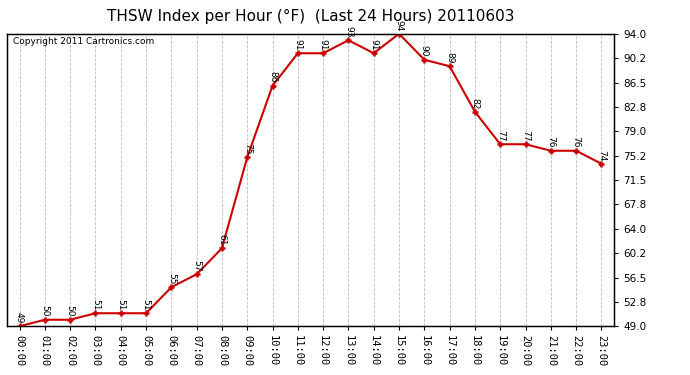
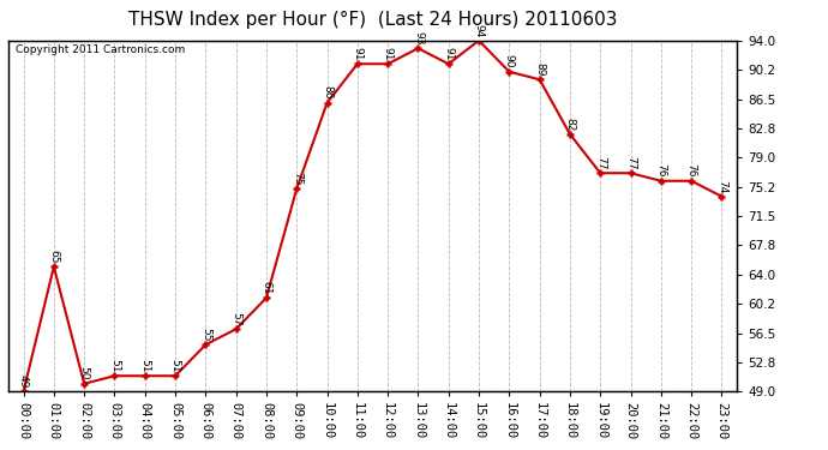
01:00: 50 -> 65
